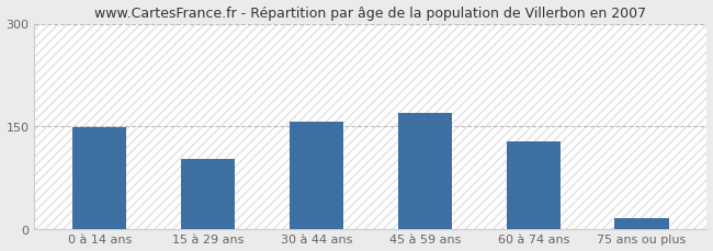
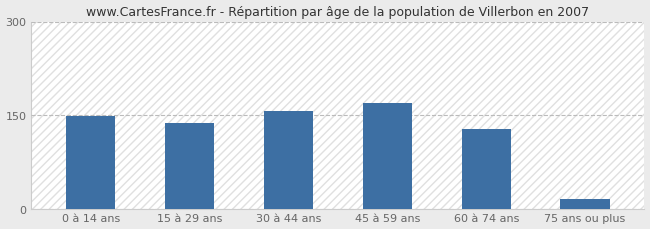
15 à 29 ans: 102 -> 137
